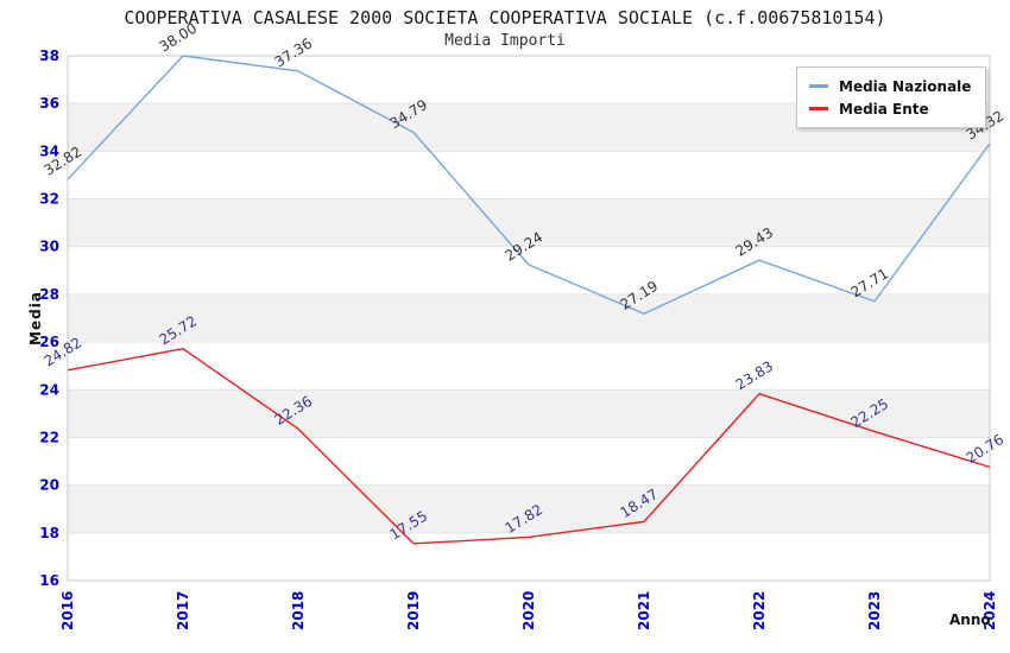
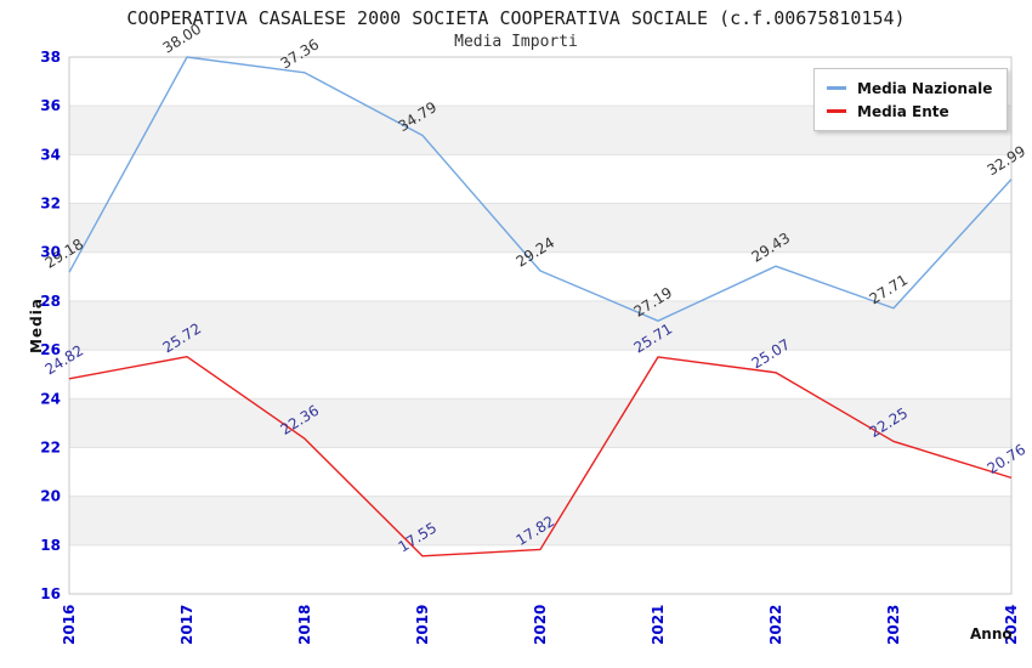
Media Nazionale/2016: 32.82 -> 29.18
Media Ente/2021: 18.47 -> 25.71
Media Ente/2022: 23.83 -> 25.07
Media Nazionale/2024: 34.32 -> 32.99
